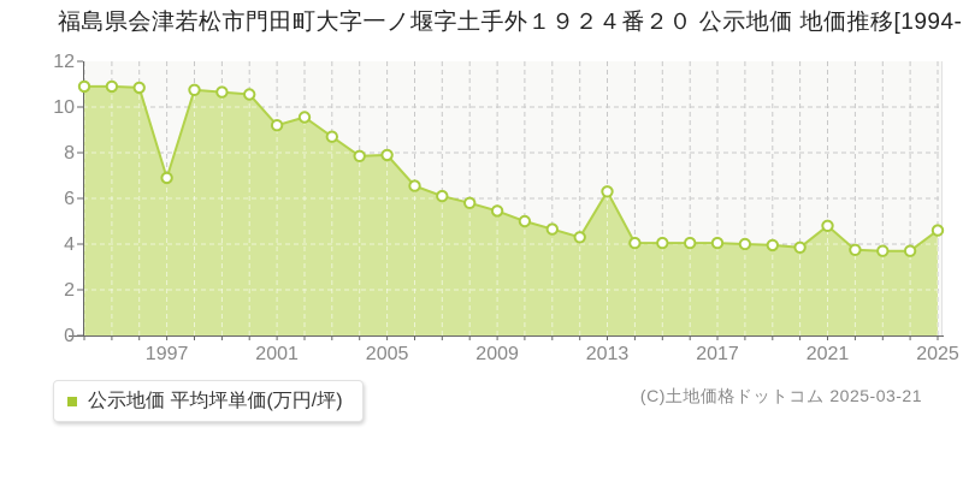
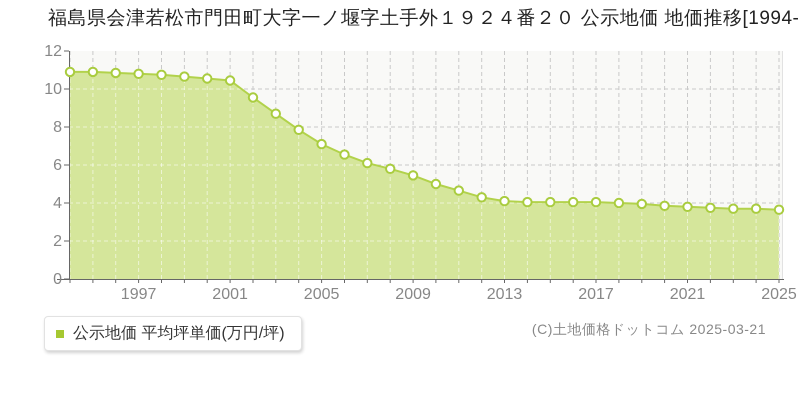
1997: 6.9 -> 10.8
2001: 9.2 -> 10.4
2005: 7.9 -> 7.1
2013: 6.3 -> 4.1
2021: 4.8 -> 3.8
2025: 4.6 -> 3.6
